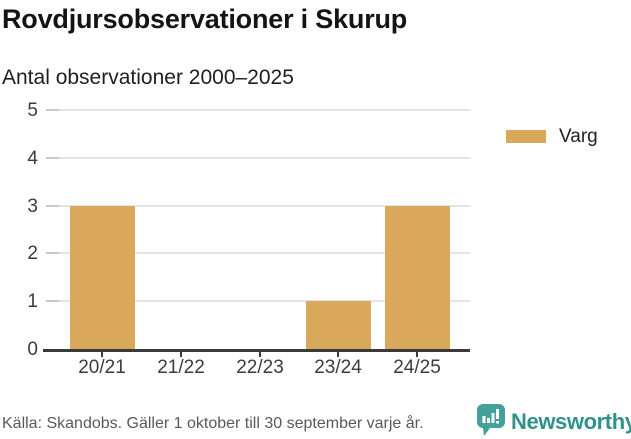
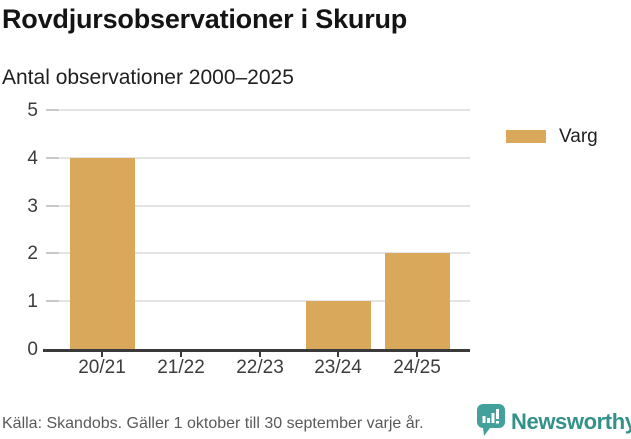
20/21: 3 -> 4
24/25: 3 -> 2
